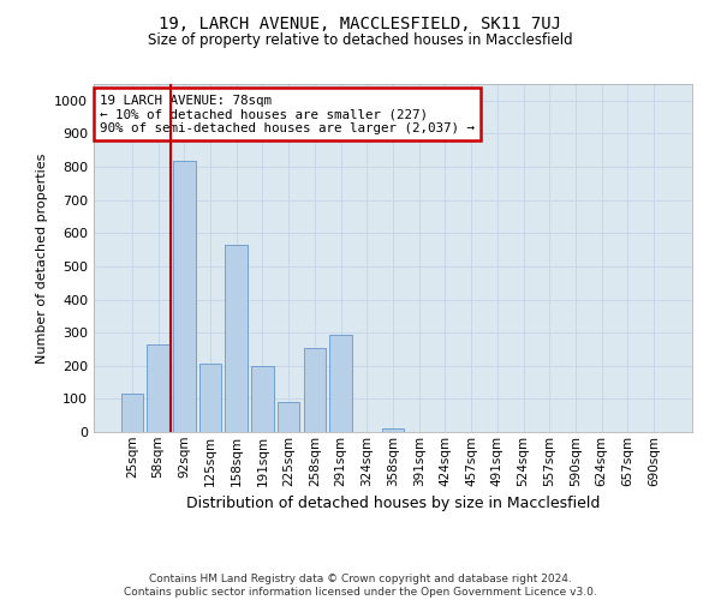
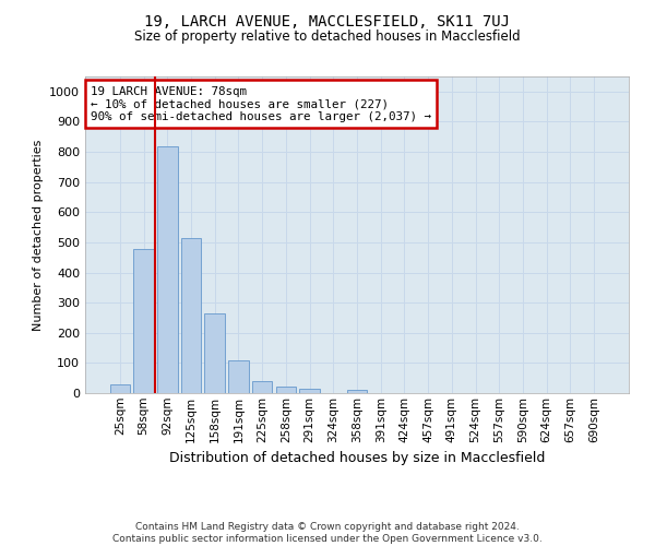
25sqm: 115 -> 30
58sqm: 265 -> 478
125sqm: 205 -> 515
158sqm: 565 -> 265
191sqm: 200 -> 110
225sqm: 90 -> 40
258sqm: 255 -> 20
291sqm: 295 -> 13
